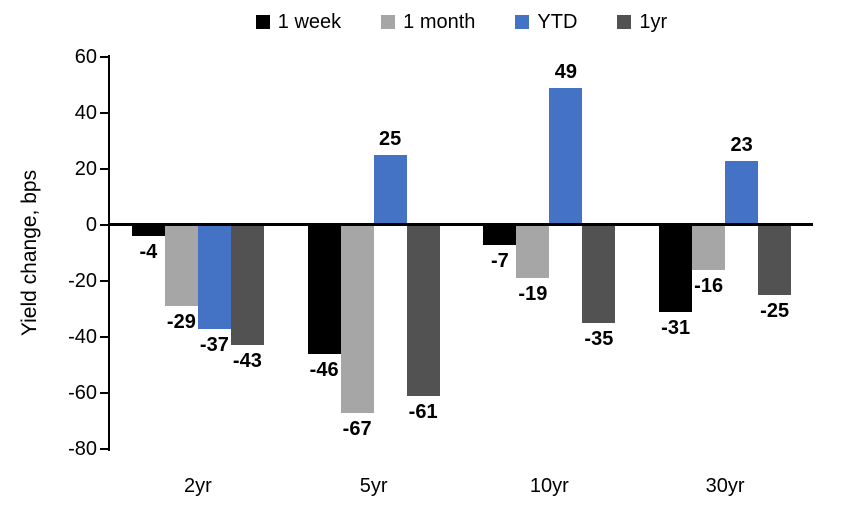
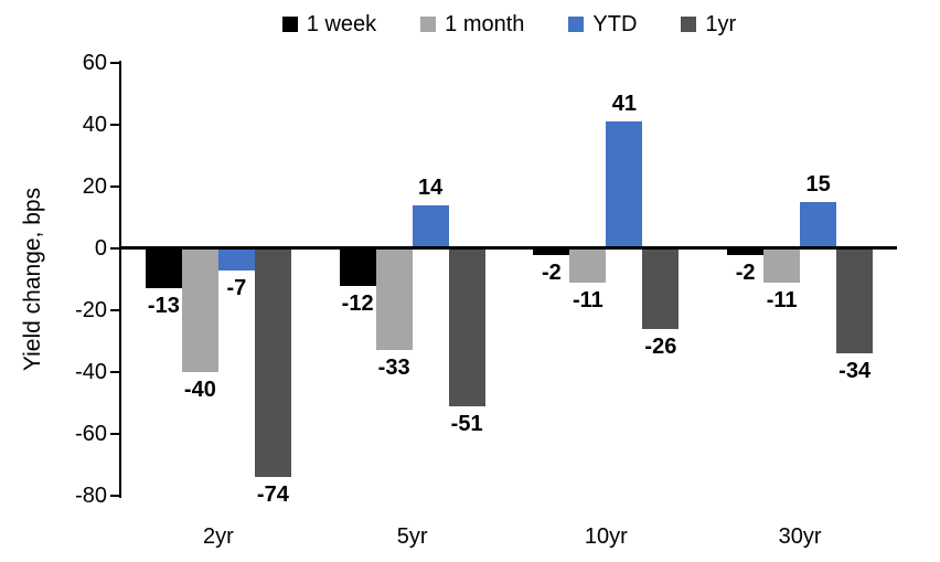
1 week/2yr: -4 -> -13
1 month/2yr: -29 -> -40
YTD/2yr: -37 -> -7
1yr/2yr: -43 -> -74
1 week/5yr: -46 -> -12
1 month/5yr: -67 -> -33
YTD/5yr: 25 -> 14
1yr/5yr: -61 -> -51
1 week/10yr: -7 -> -2
1 month/10yr: -19 -> -11
YTD/10yr: 49 -> 41
1yr/10yr: -35 -> -26
1 week/30yr: -31 -> -2
1 month/30yr: -16 -> -11
YTD/30yr: 23 -> 15
1yr/30yr: -25 -> -34
